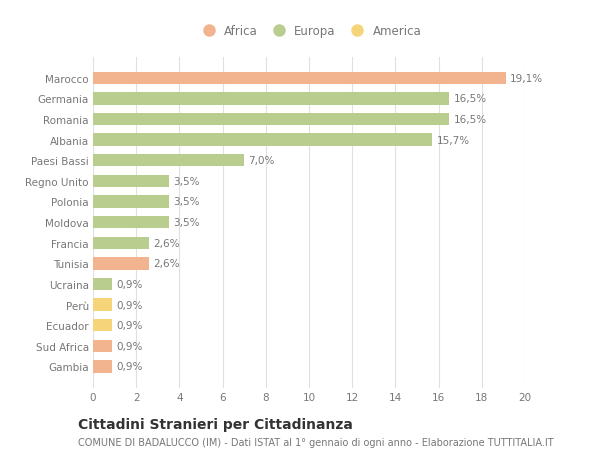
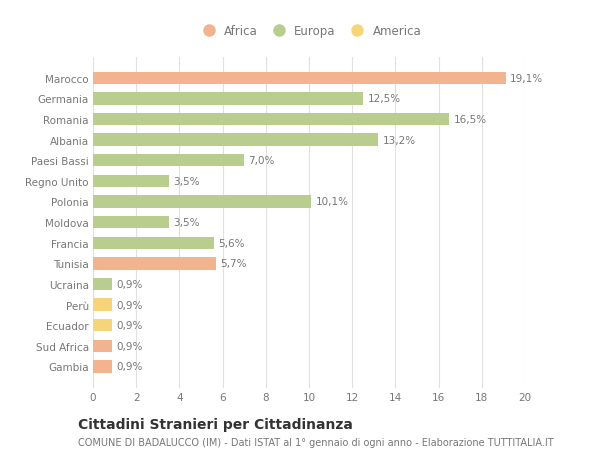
Germania: 16,5% -> 12,5%
Albania: 15,7% -> 13,2%
Polonia: 3,5% -> 10,1%
Francia: 2,6% -> 5,6%
Tunisia: 2,6% -> 5,7%
